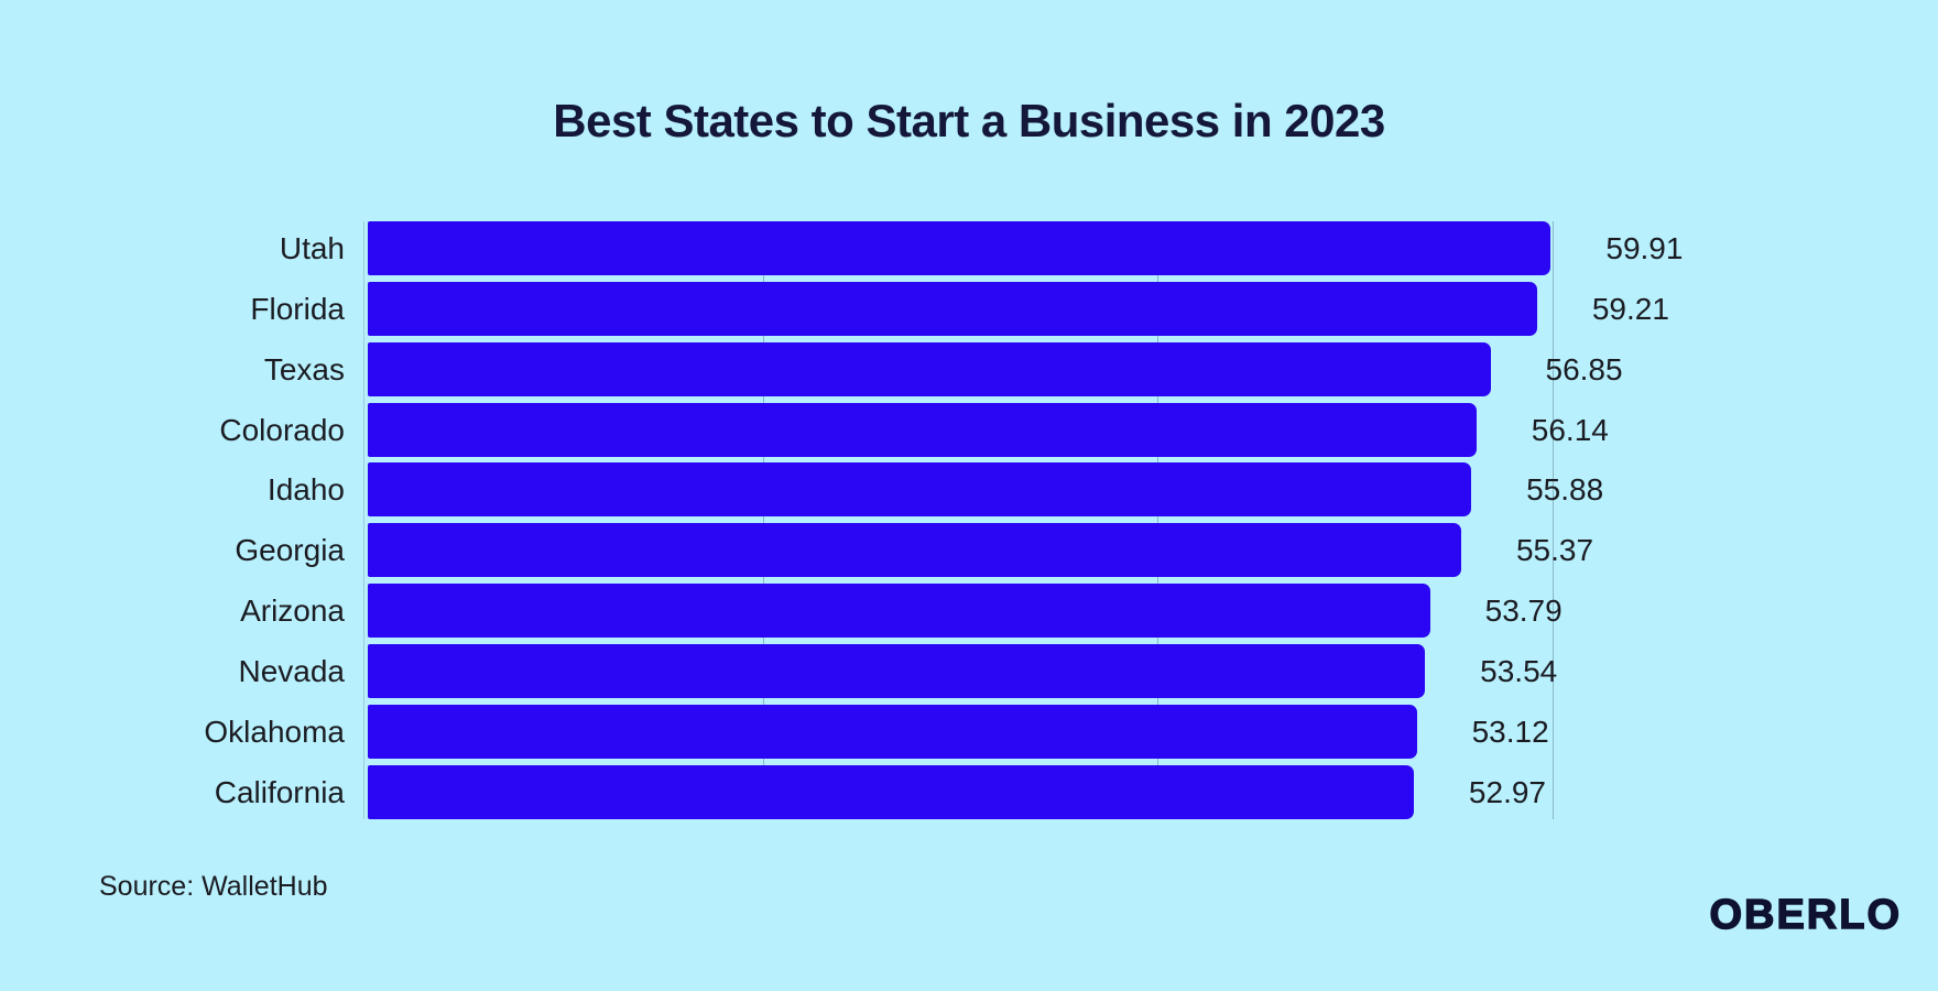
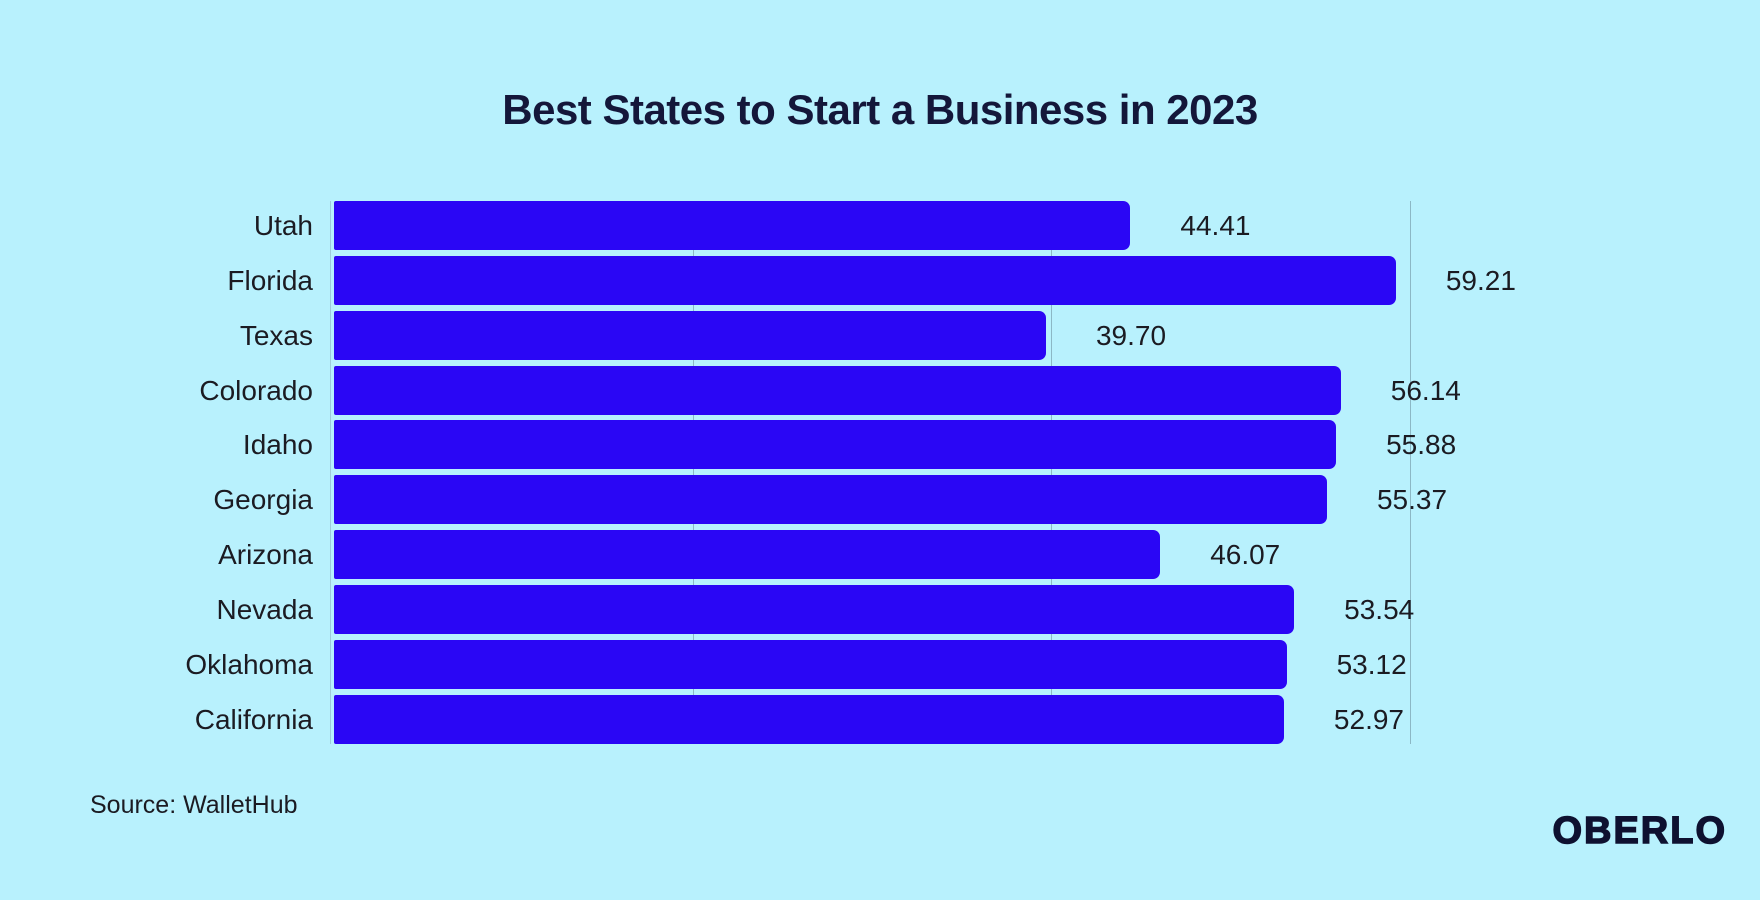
Utah: 59.91 -> 44.41
Texas: 56.85 -> 39.70
Arizona: 53.79 -> 46.07
